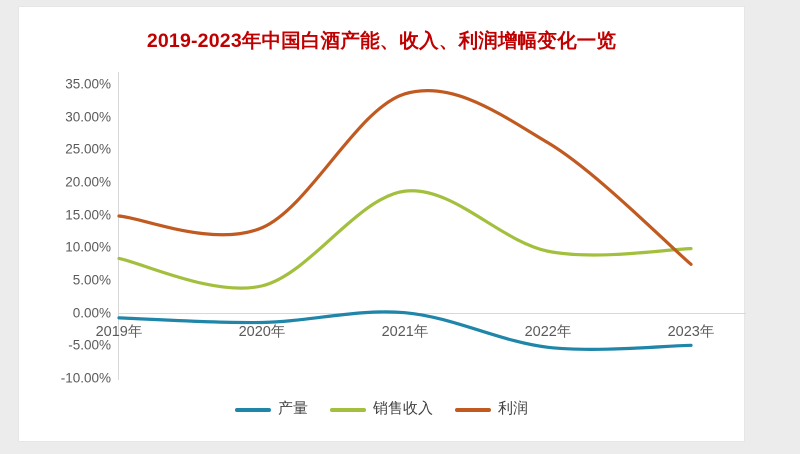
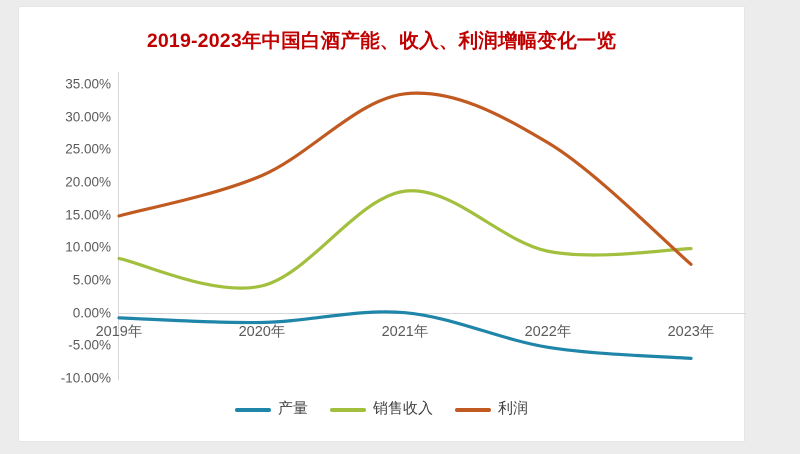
利润/2020年: 13% -> 21%
产量/2023年: -5% -> -7%
